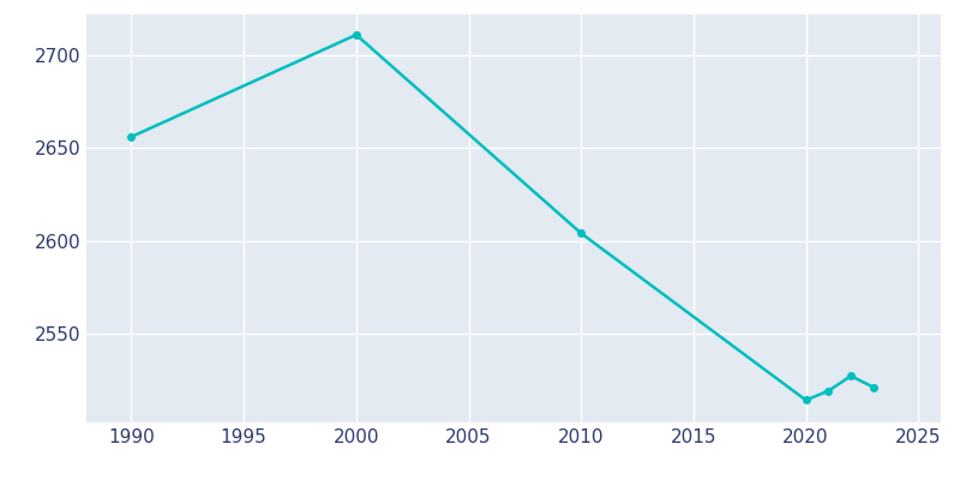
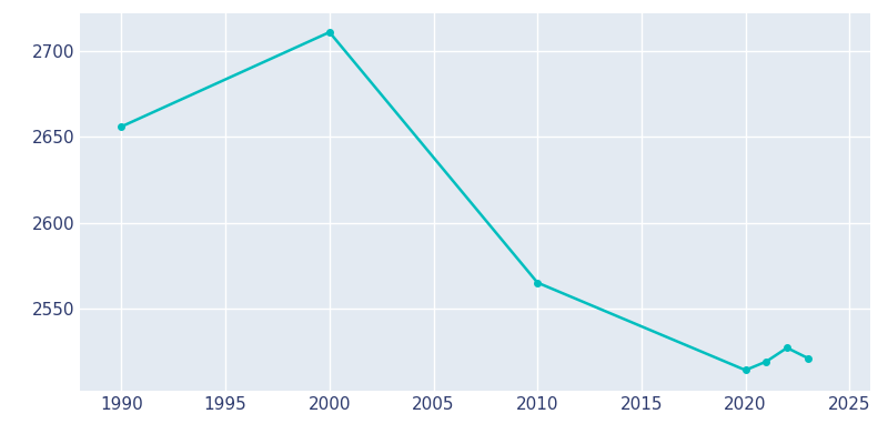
2010: 2604 -> 2565
